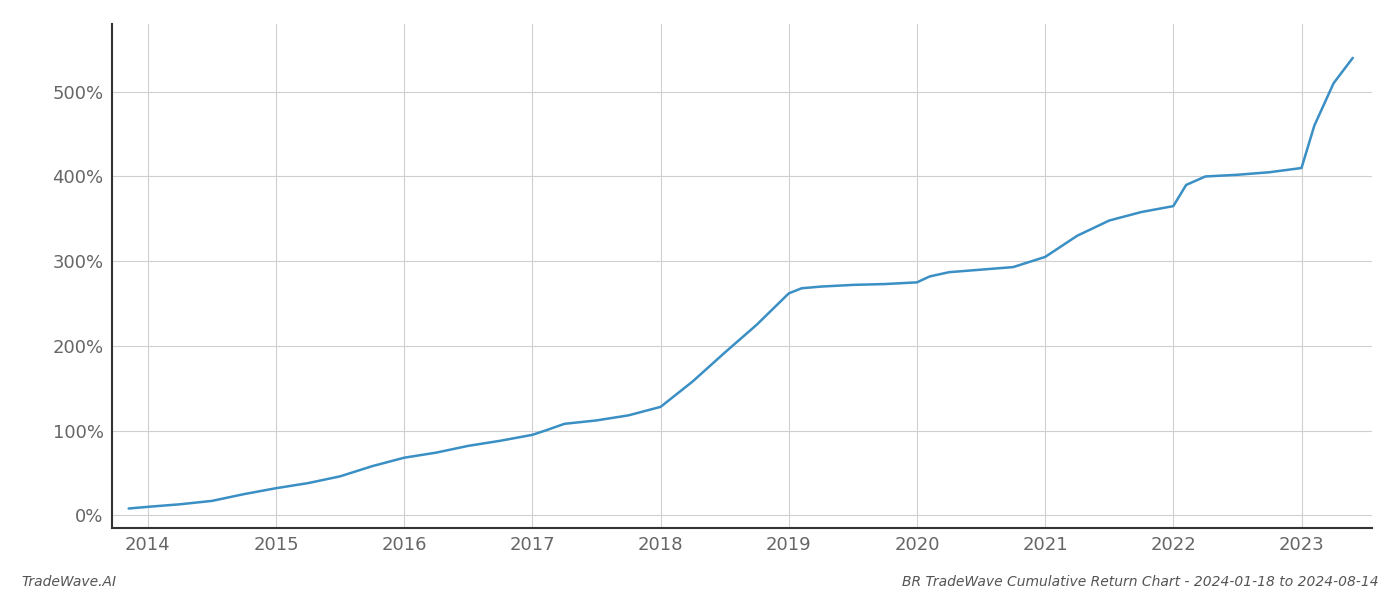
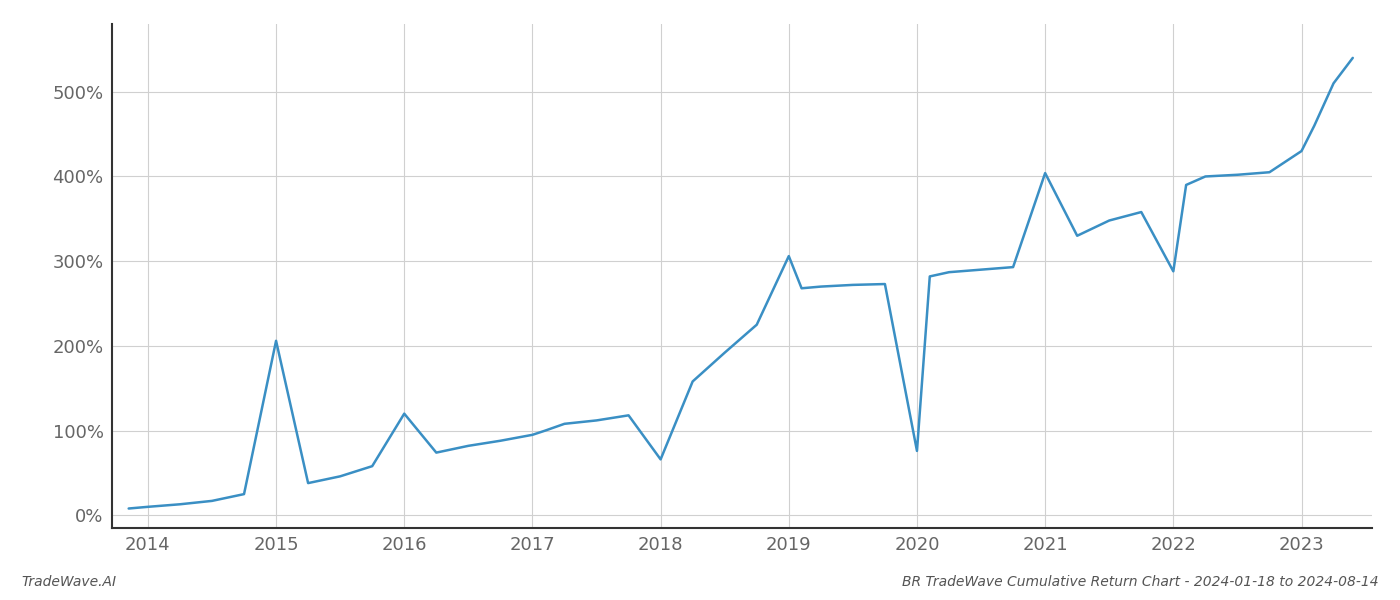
2015: 32% -> 206%
2016: 68% -> 120%
2018: 128% -> 66%
2019: 262% -> 306%
2020: 275% -> 76%
2021: 305% -> 404%
2022: 365% -> 288%
2023: 410% -> 430%
